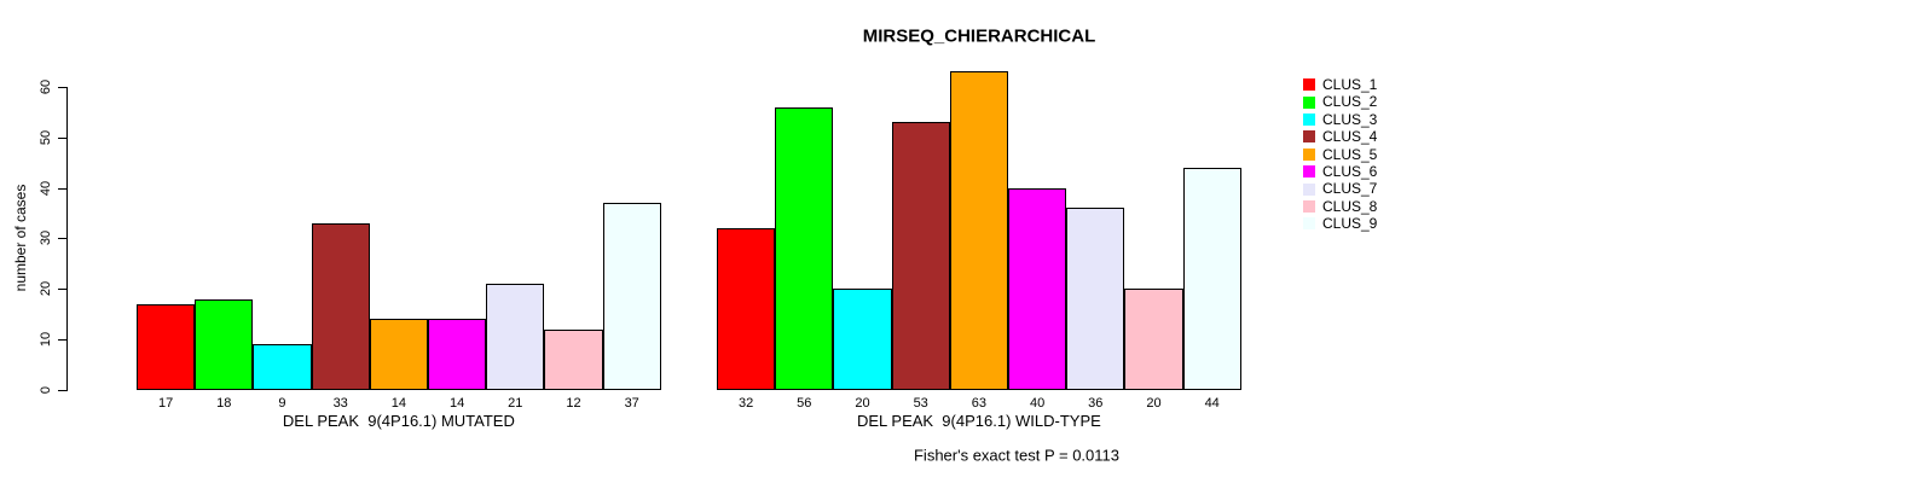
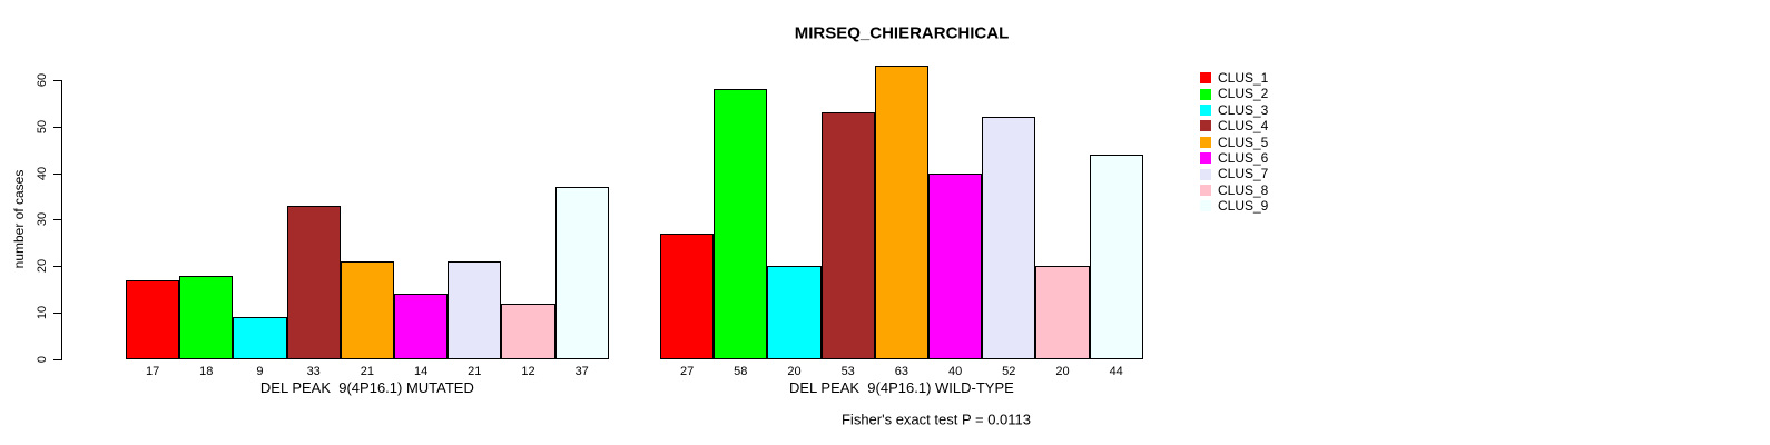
CLUS_5/DEL PEAK 9(4P16.1) MUTATED: 14 -> 21
CLUS_1/DEL PEAK 9(4P16.1) WILD-TYPE: 32 -> 27
CLUS_2/DEL PEAK 9(4P16.1) WILD-TYPE: 56 -> 58
CLUS_7/DEL PEAK 9(4P16.1) WILD-TYPE: 36 -> 52
